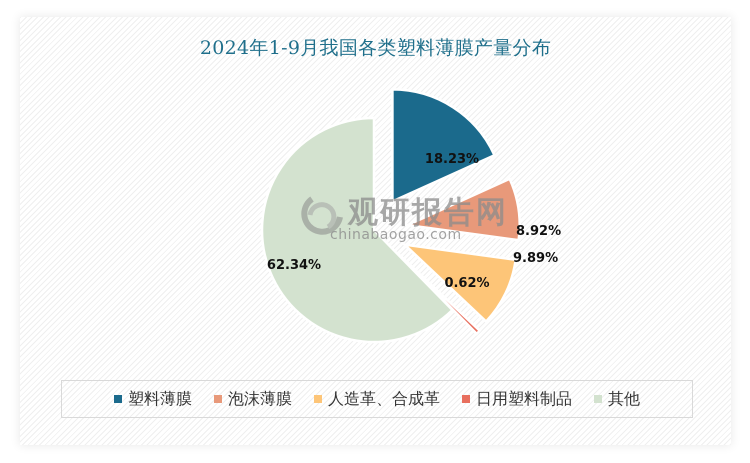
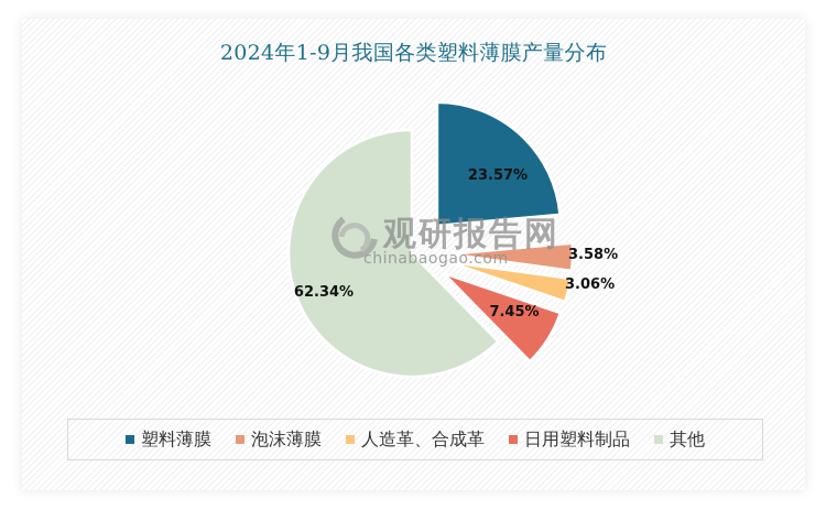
塑料薄膜: 18.23% -> 23.57%
泡沫薄膜: 8.92% -> 3.58%
人造革、合成革: 9.89% -> 3.06%
日用塑料制品: 0.62% -> 7.45%
